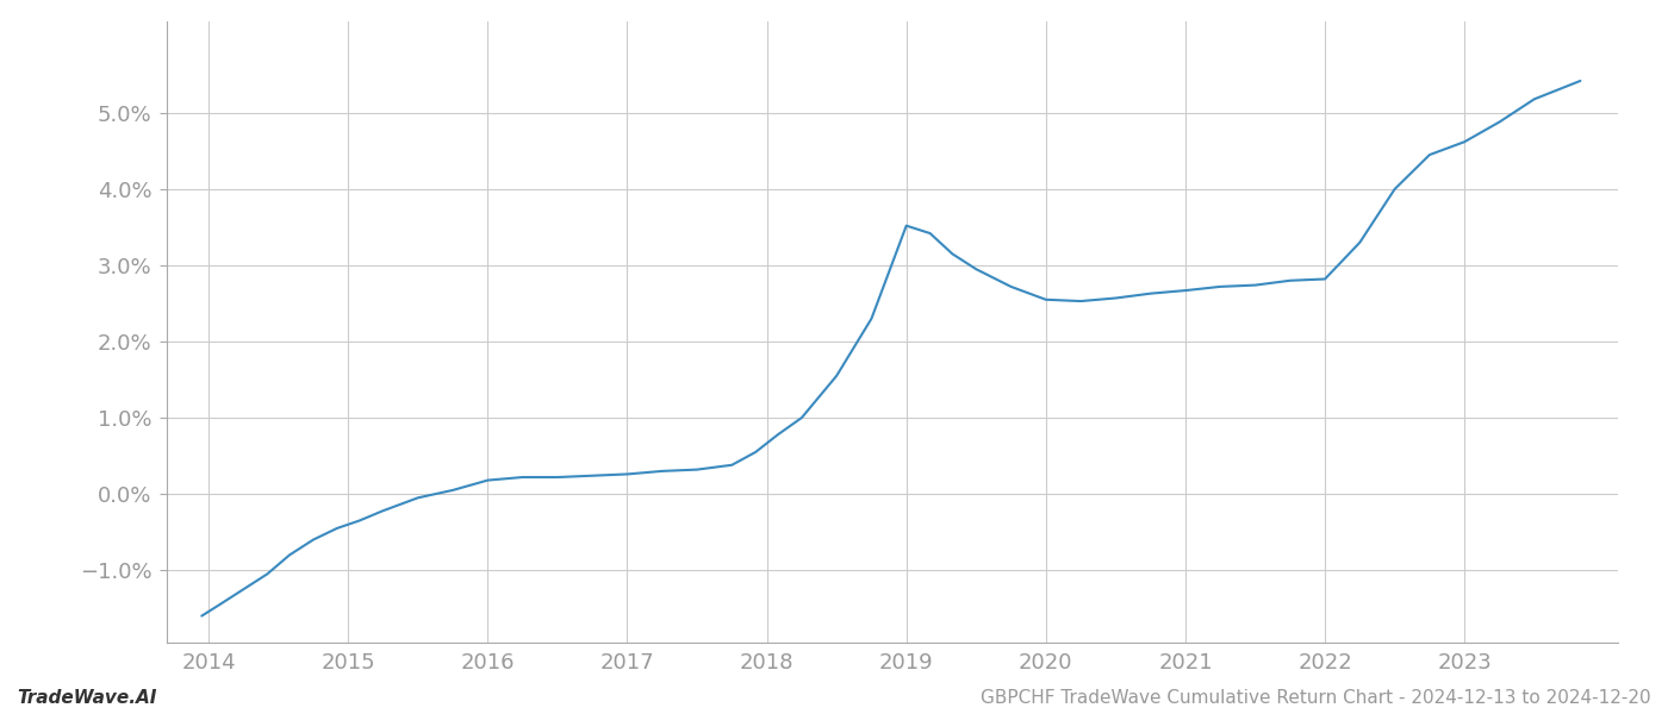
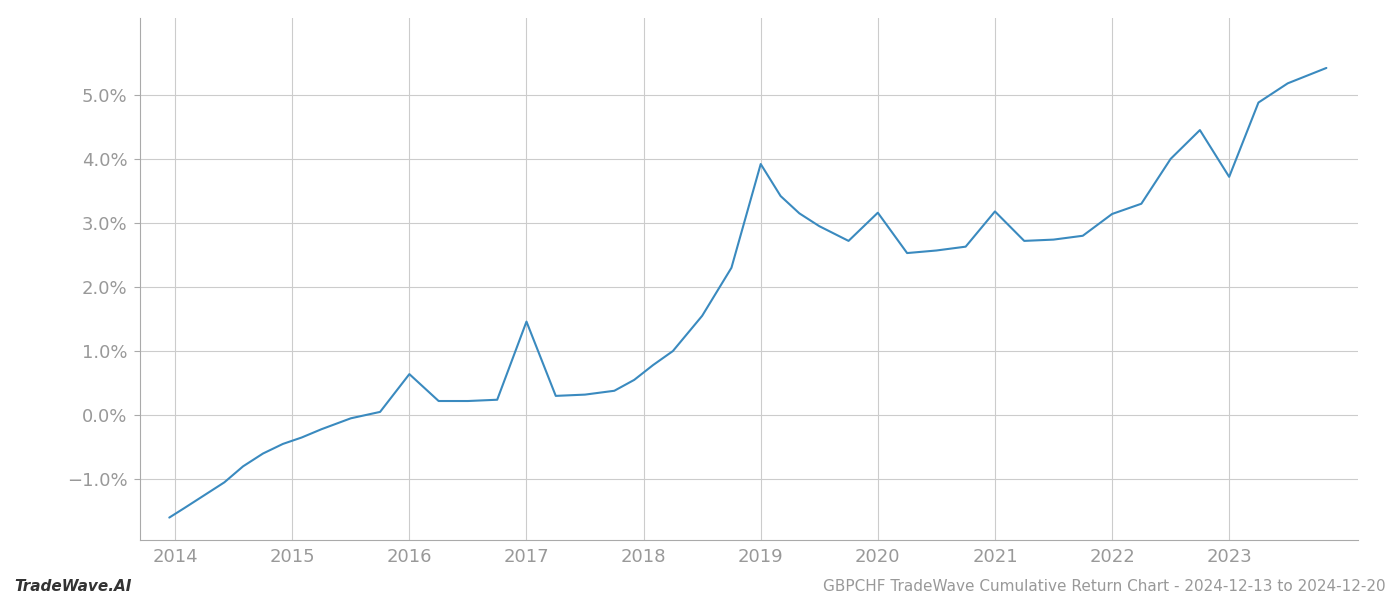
2016: 0.18% -> 0.64%
2017: 0.26% -> 1.46%
2019: 3.52% -> 3.92%
2020: 2.55% -> 3.16%
2021: 2.67% -> 3.18%
2022: 2.82% -> 3.14%
2023: 4.62% -> 3.72%
